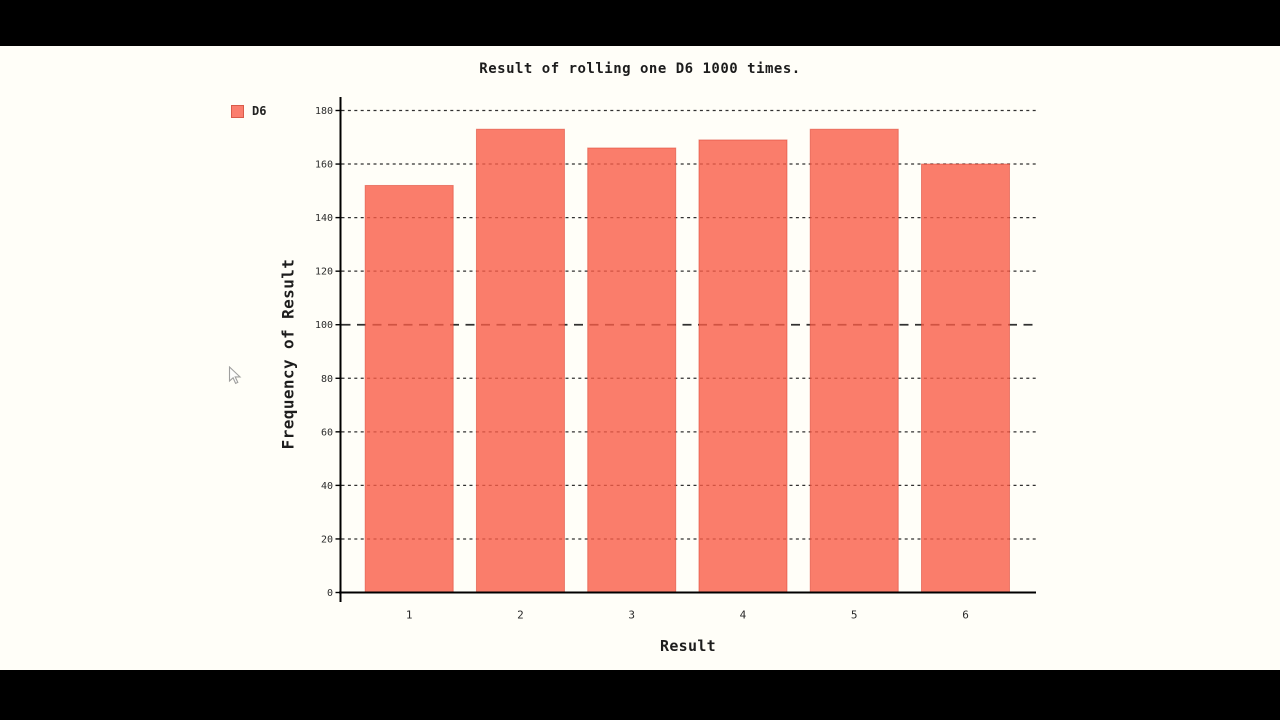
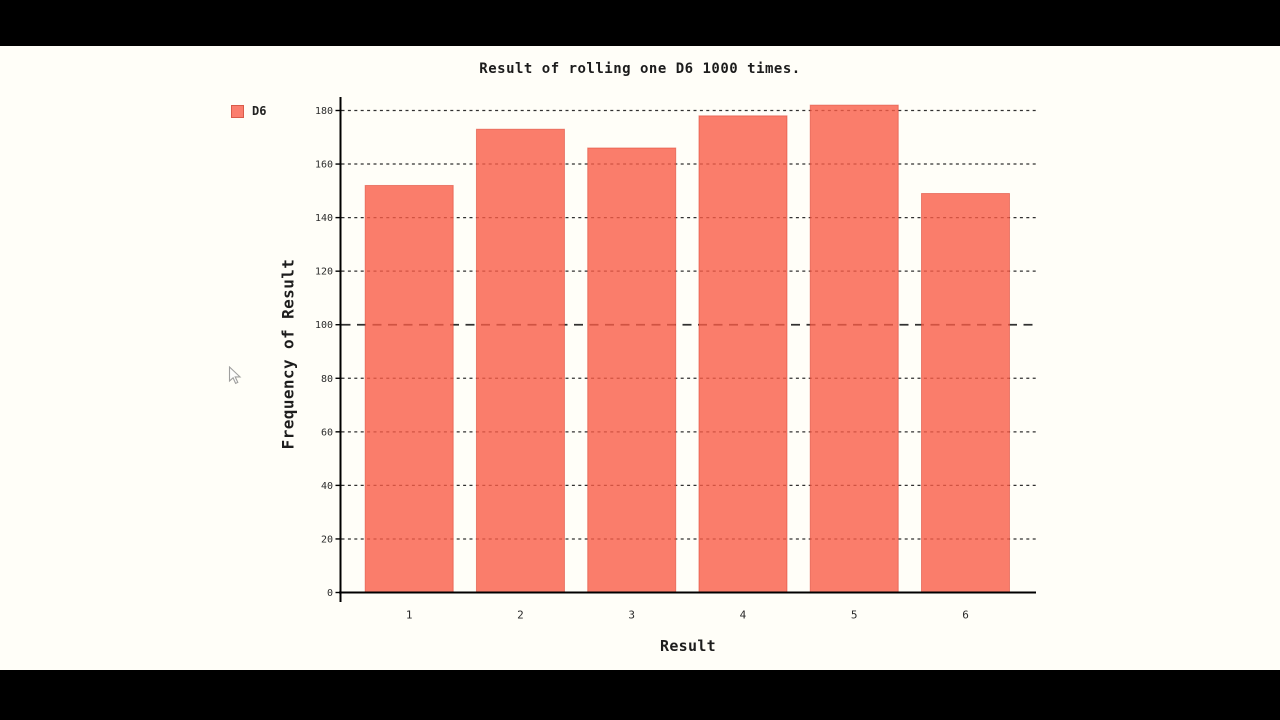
4: 169 -> 178
5: 173 -> 182
6: 160 -> 149
